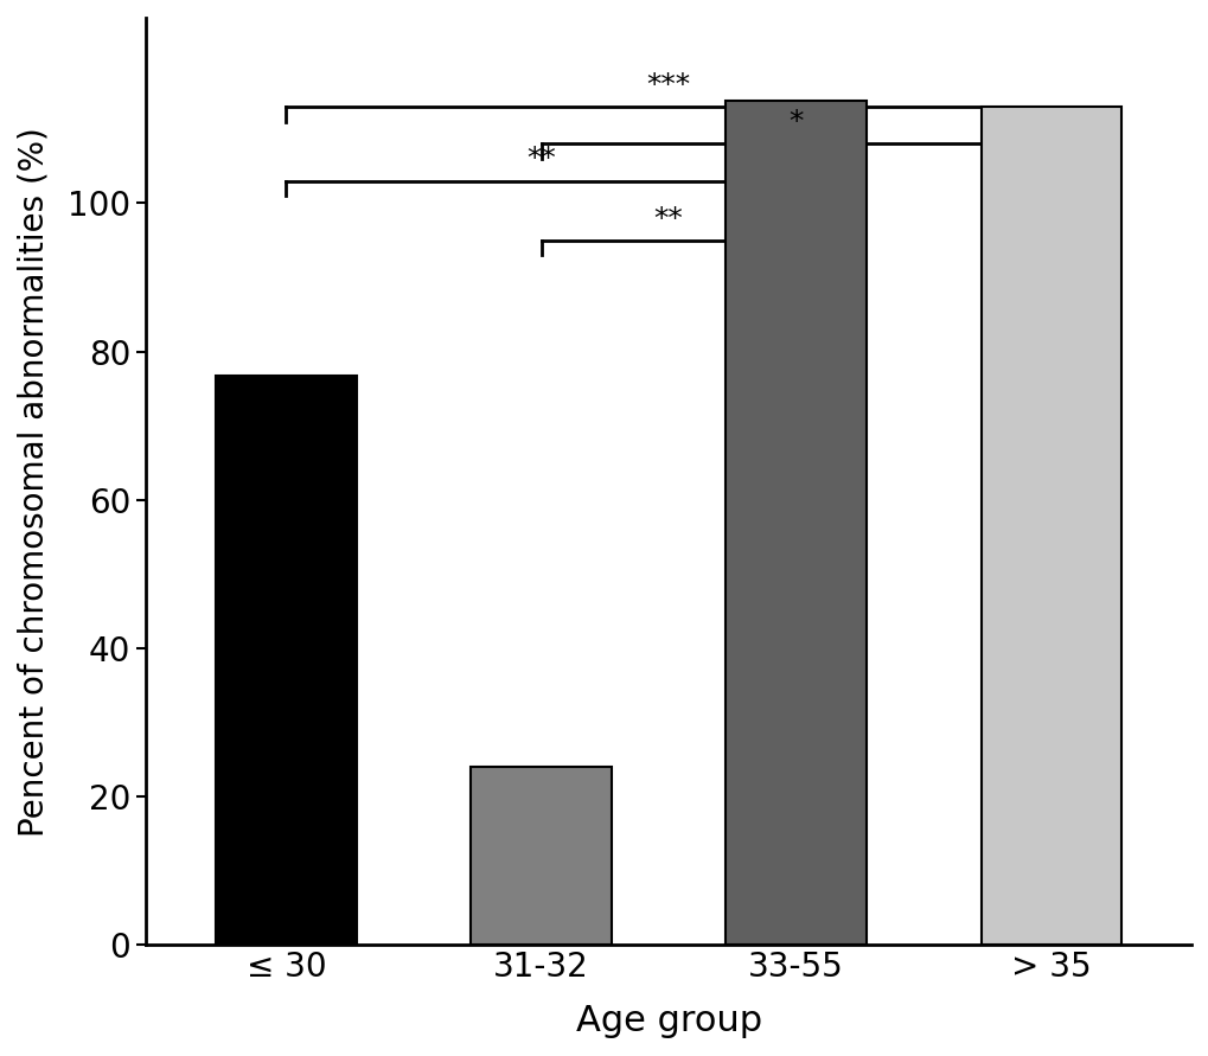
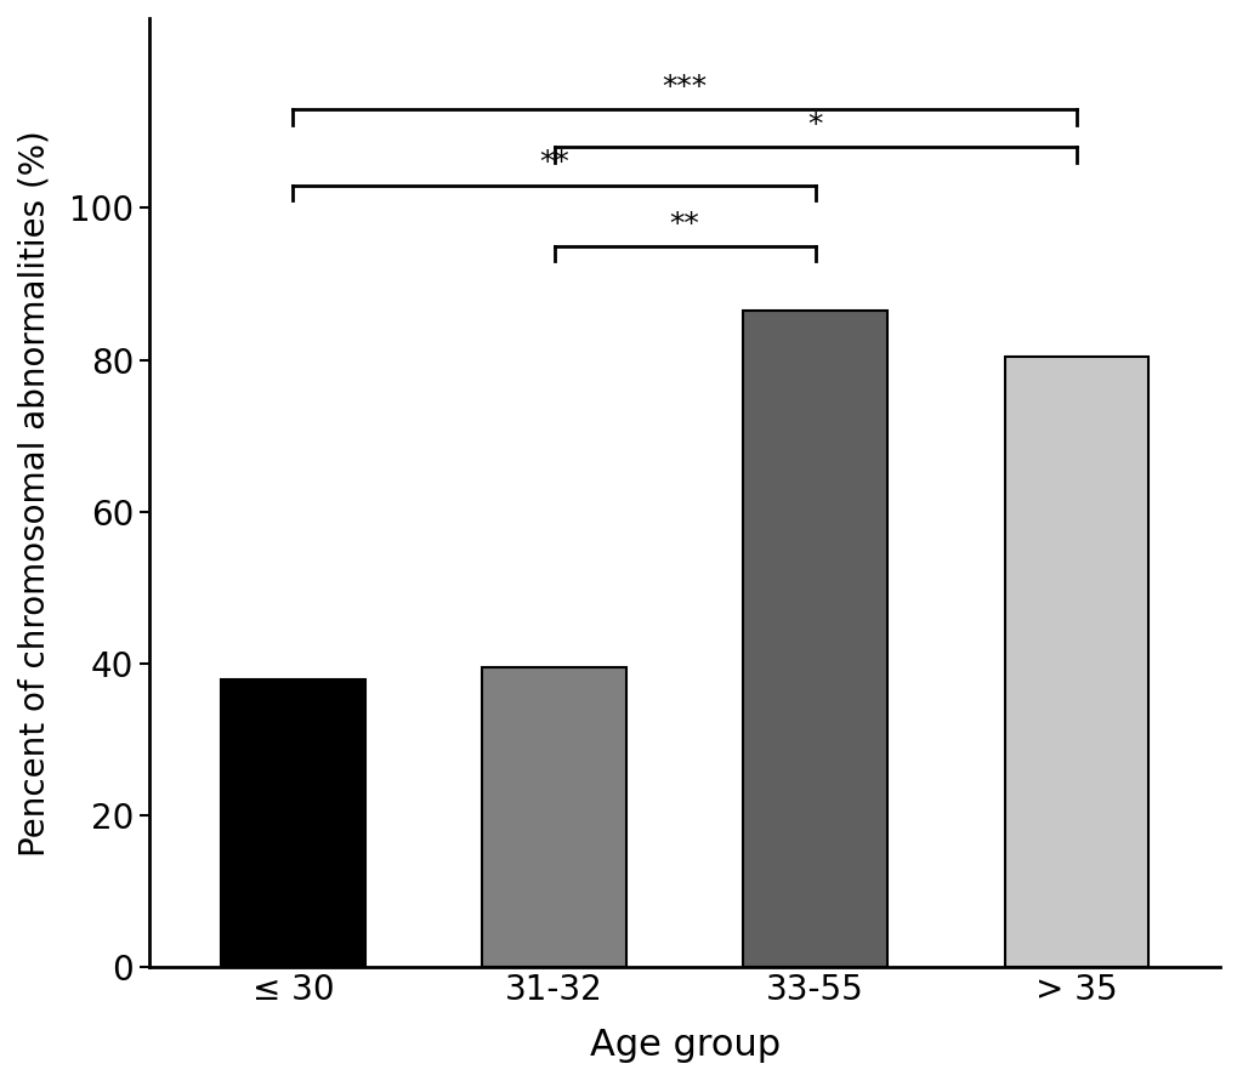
≤ 30: 76.8 -> 38.0
31-32: 24.0 -> 39.5
33-55: 113.8 -> 86.5
> 35: 113.0 -> 80.5
